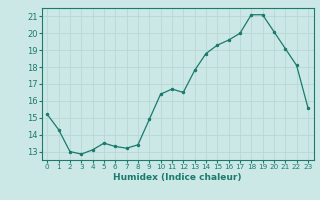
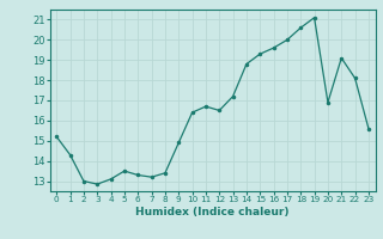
13: 17.8 -> 17.2
18: 21.1 -> 20.6
20: 20.1 -> 16.9
